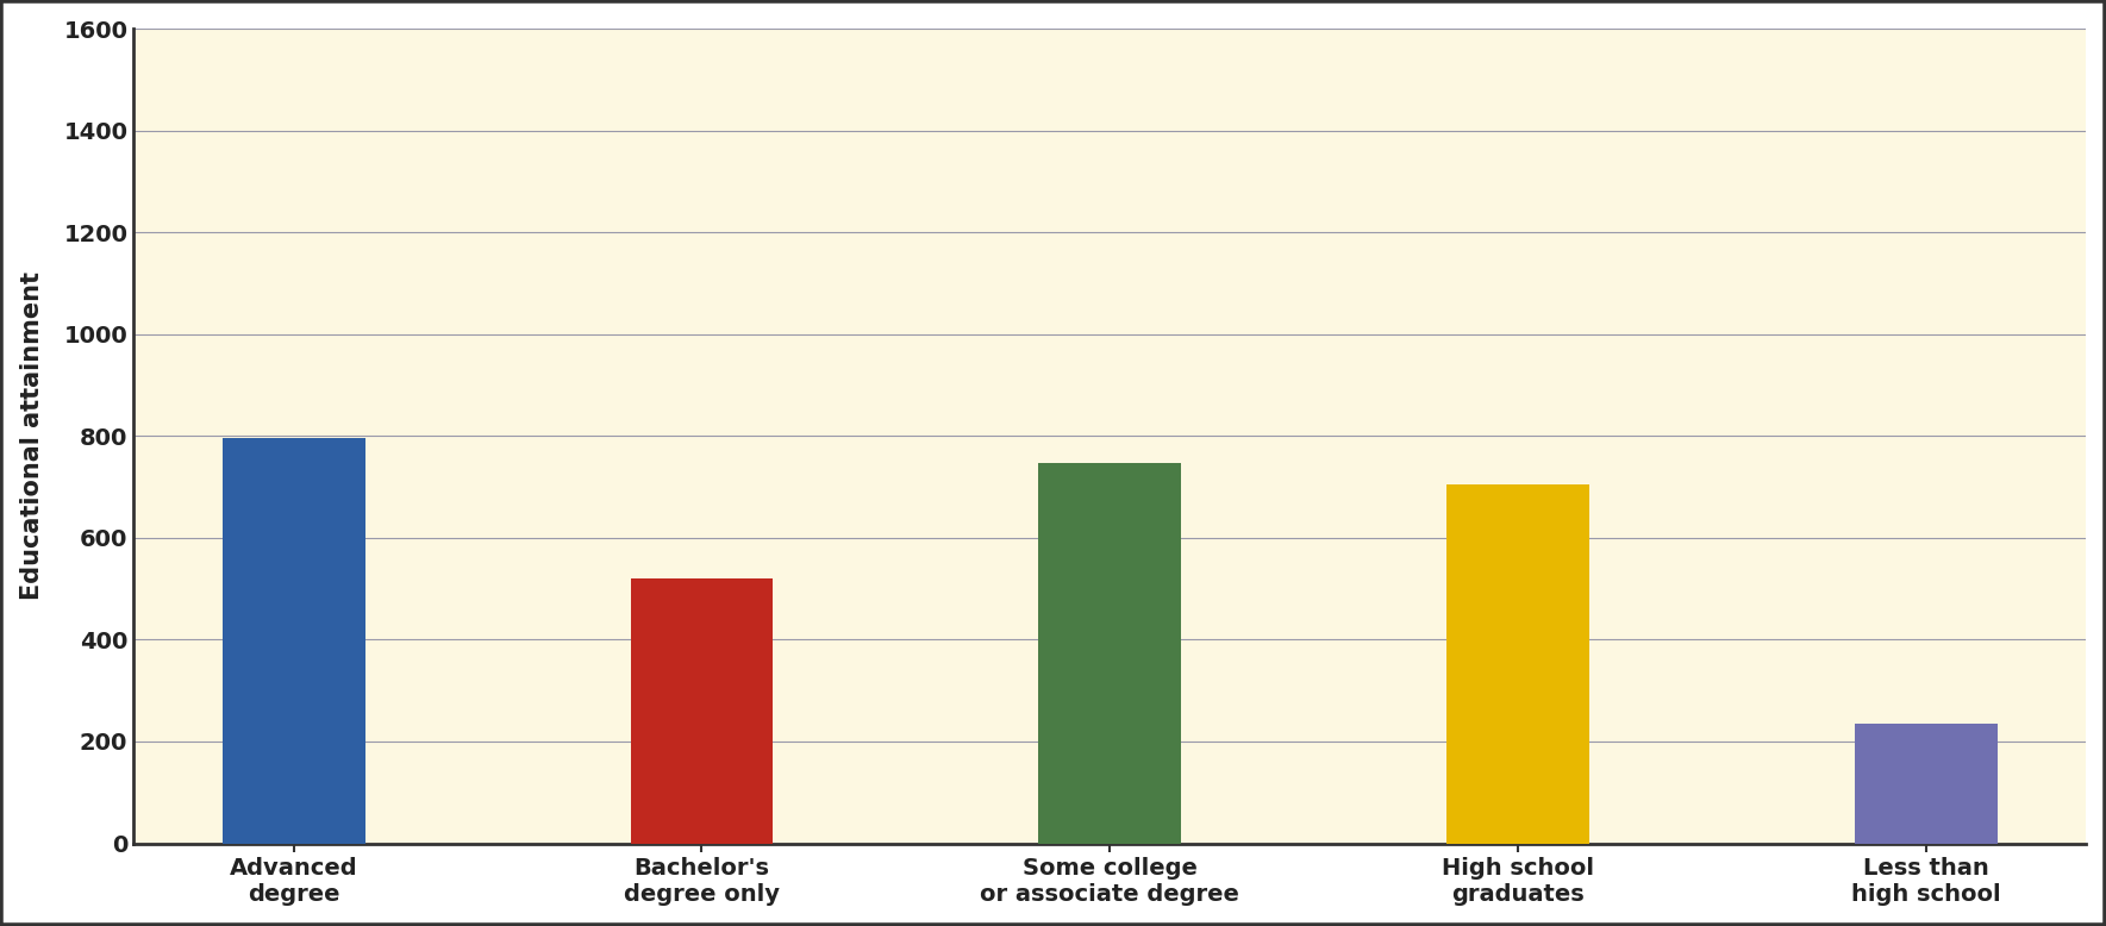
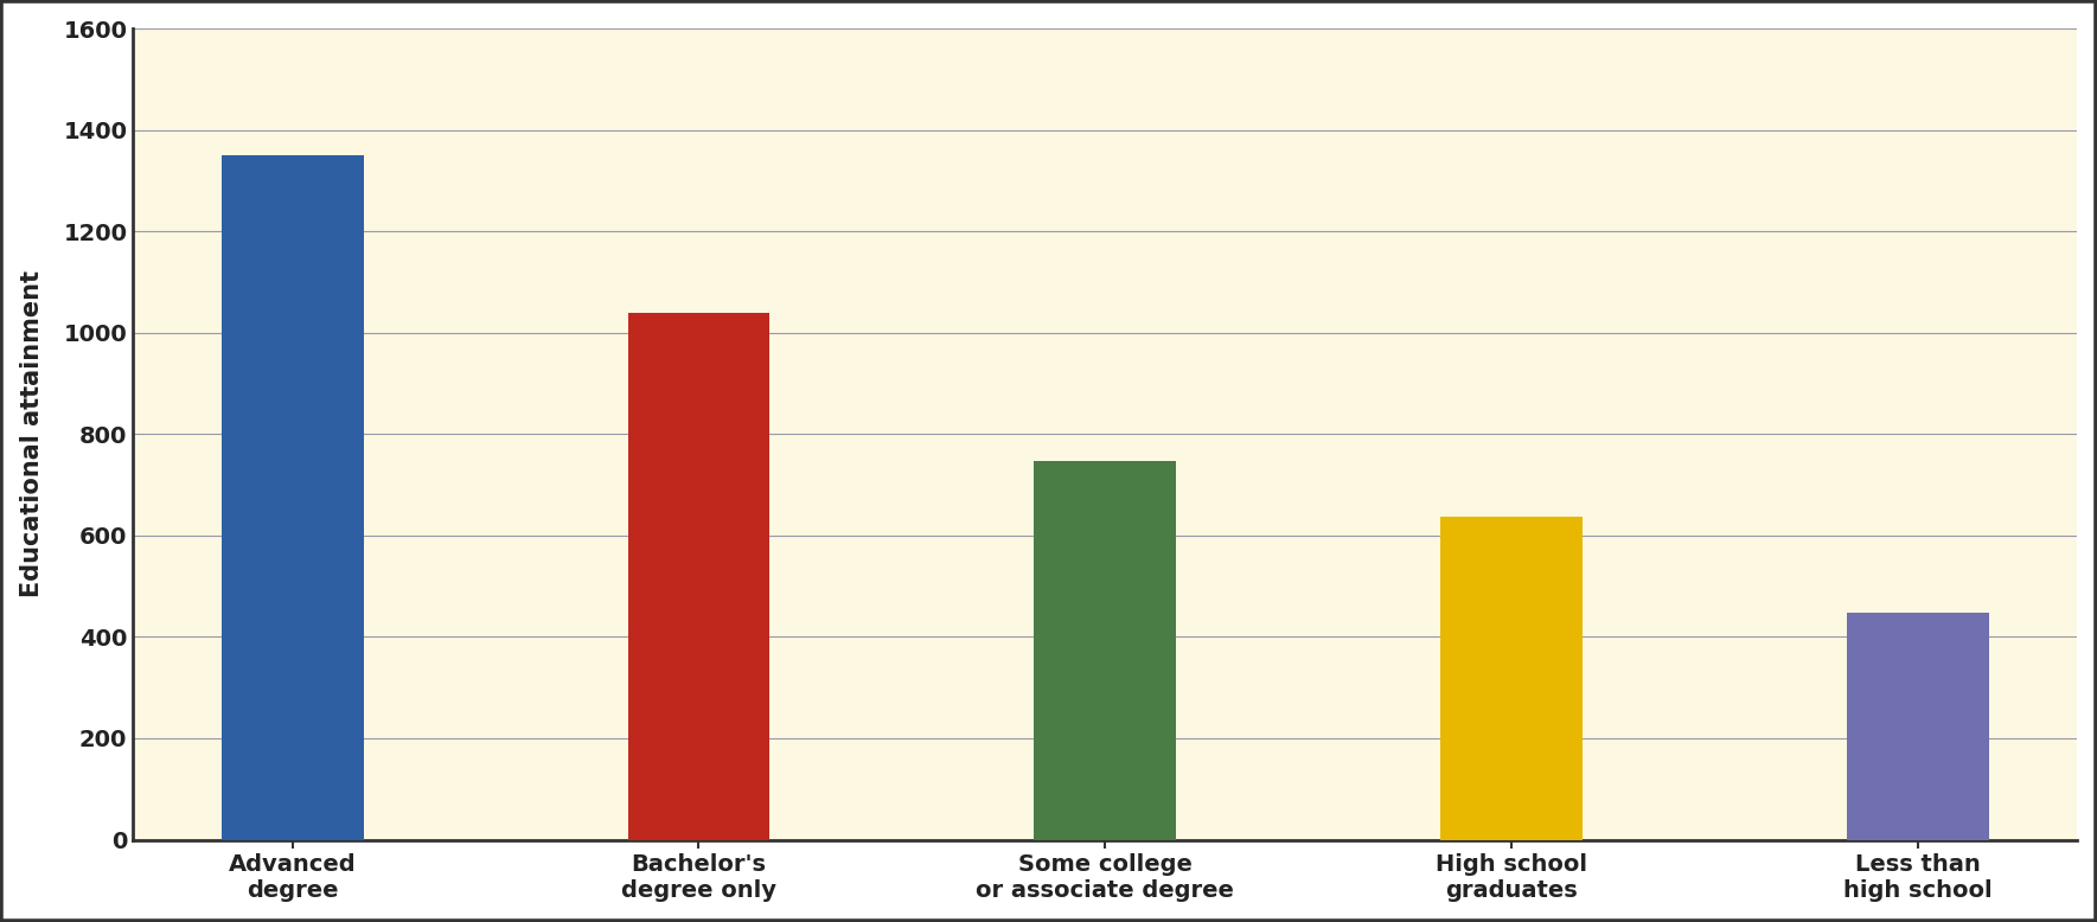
Advanced degree: 795 -> 1350
Bachelor's degree only: 520 -> 1040
High school graduates: 705 -> 638
Less than high school: 235 -> 448
